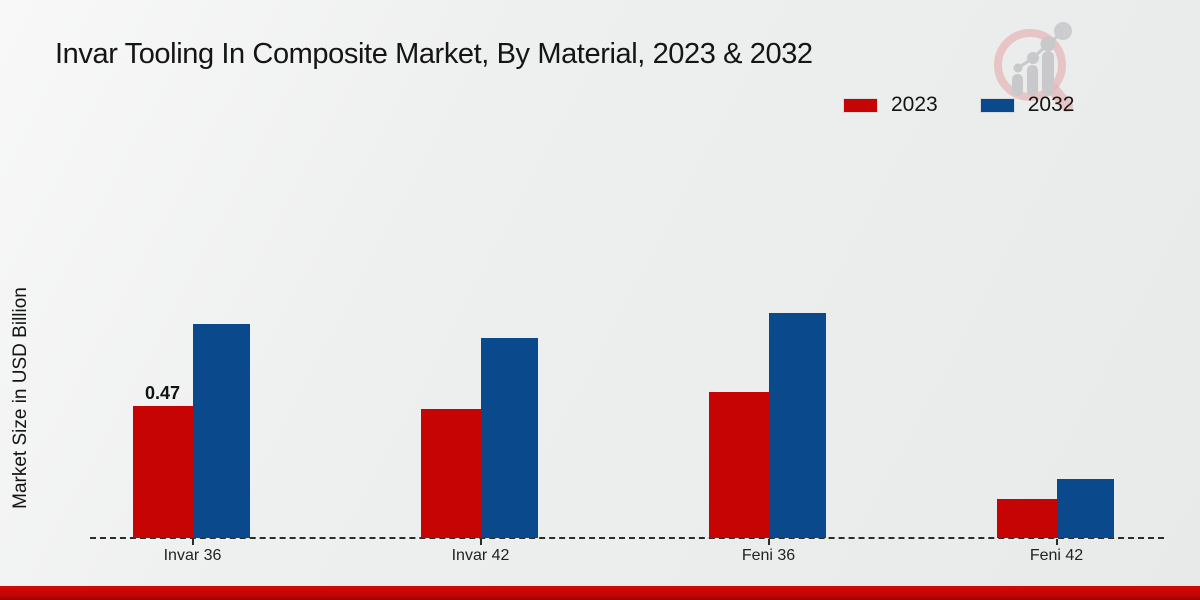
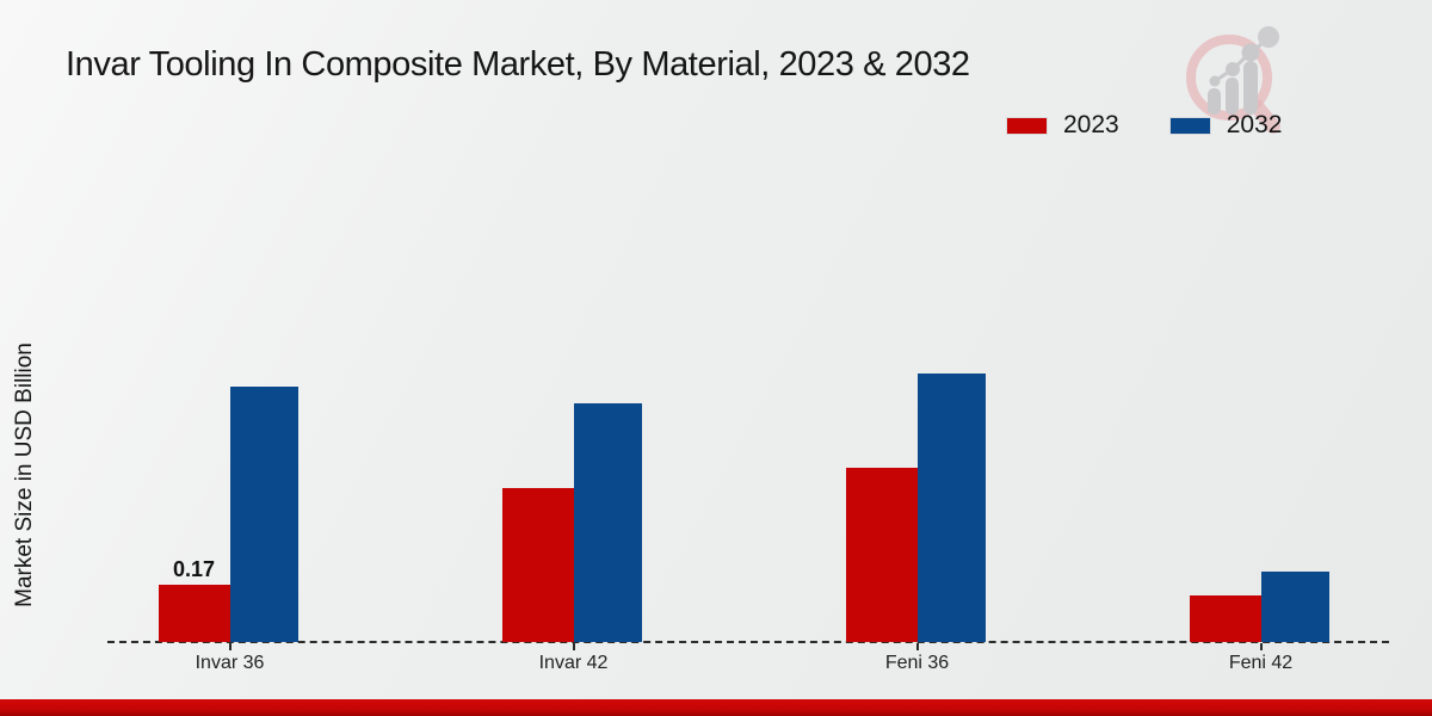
2023/Invar 36: 0.47 -> 0.17
